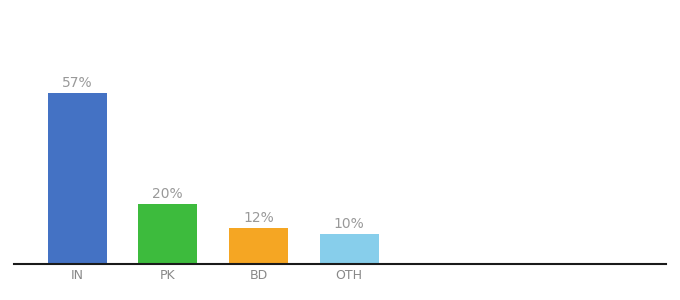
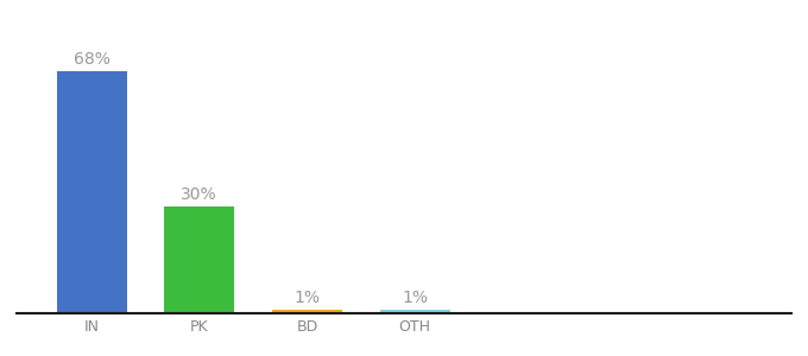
IN: 57% -> 68%
PK: 20% -> 30%
BD: 12% -> 1%
OTH: 10% -> 1%
